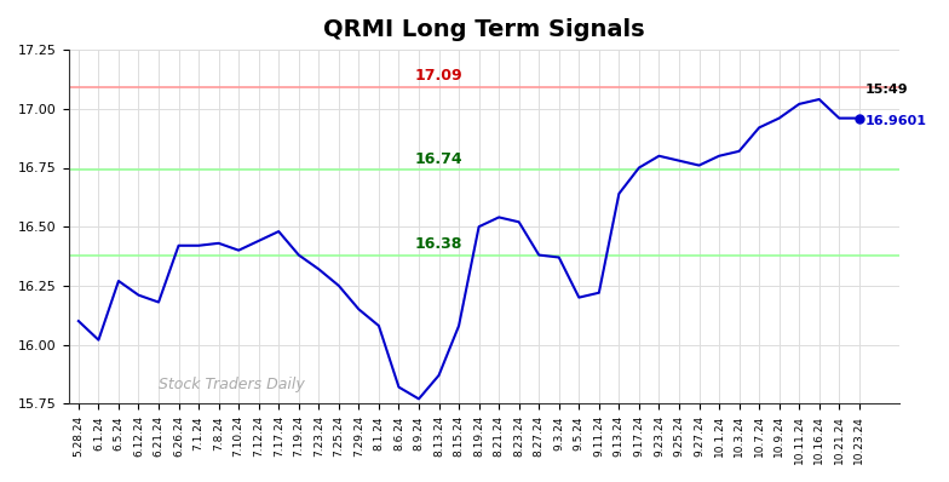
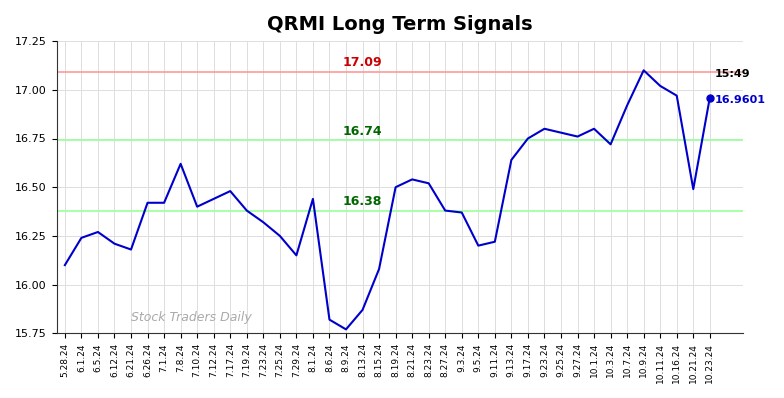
6.1.24: 16.02 -> 16.24
7.8.24: 16.43 -> 16.62
8.1.24: 16.08 -> 16.44
10.3.24: 16.82 -> 16.72
10.9.24: 16.96 -> 17.10
10.16.24: 17.04 -> 16.97
10.21.24: 16.96 -> 16.49
